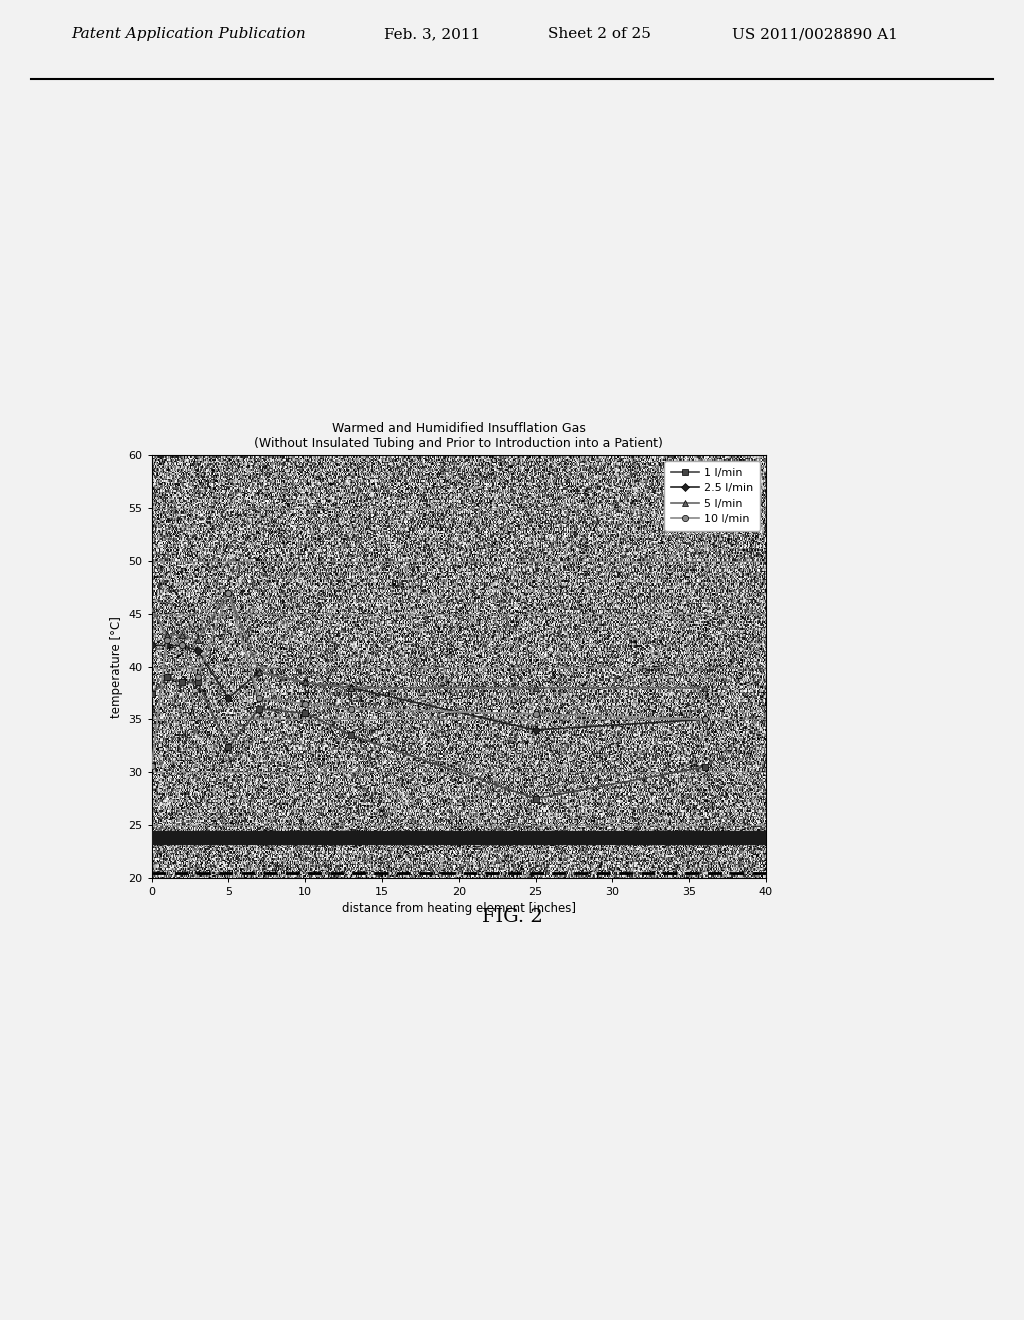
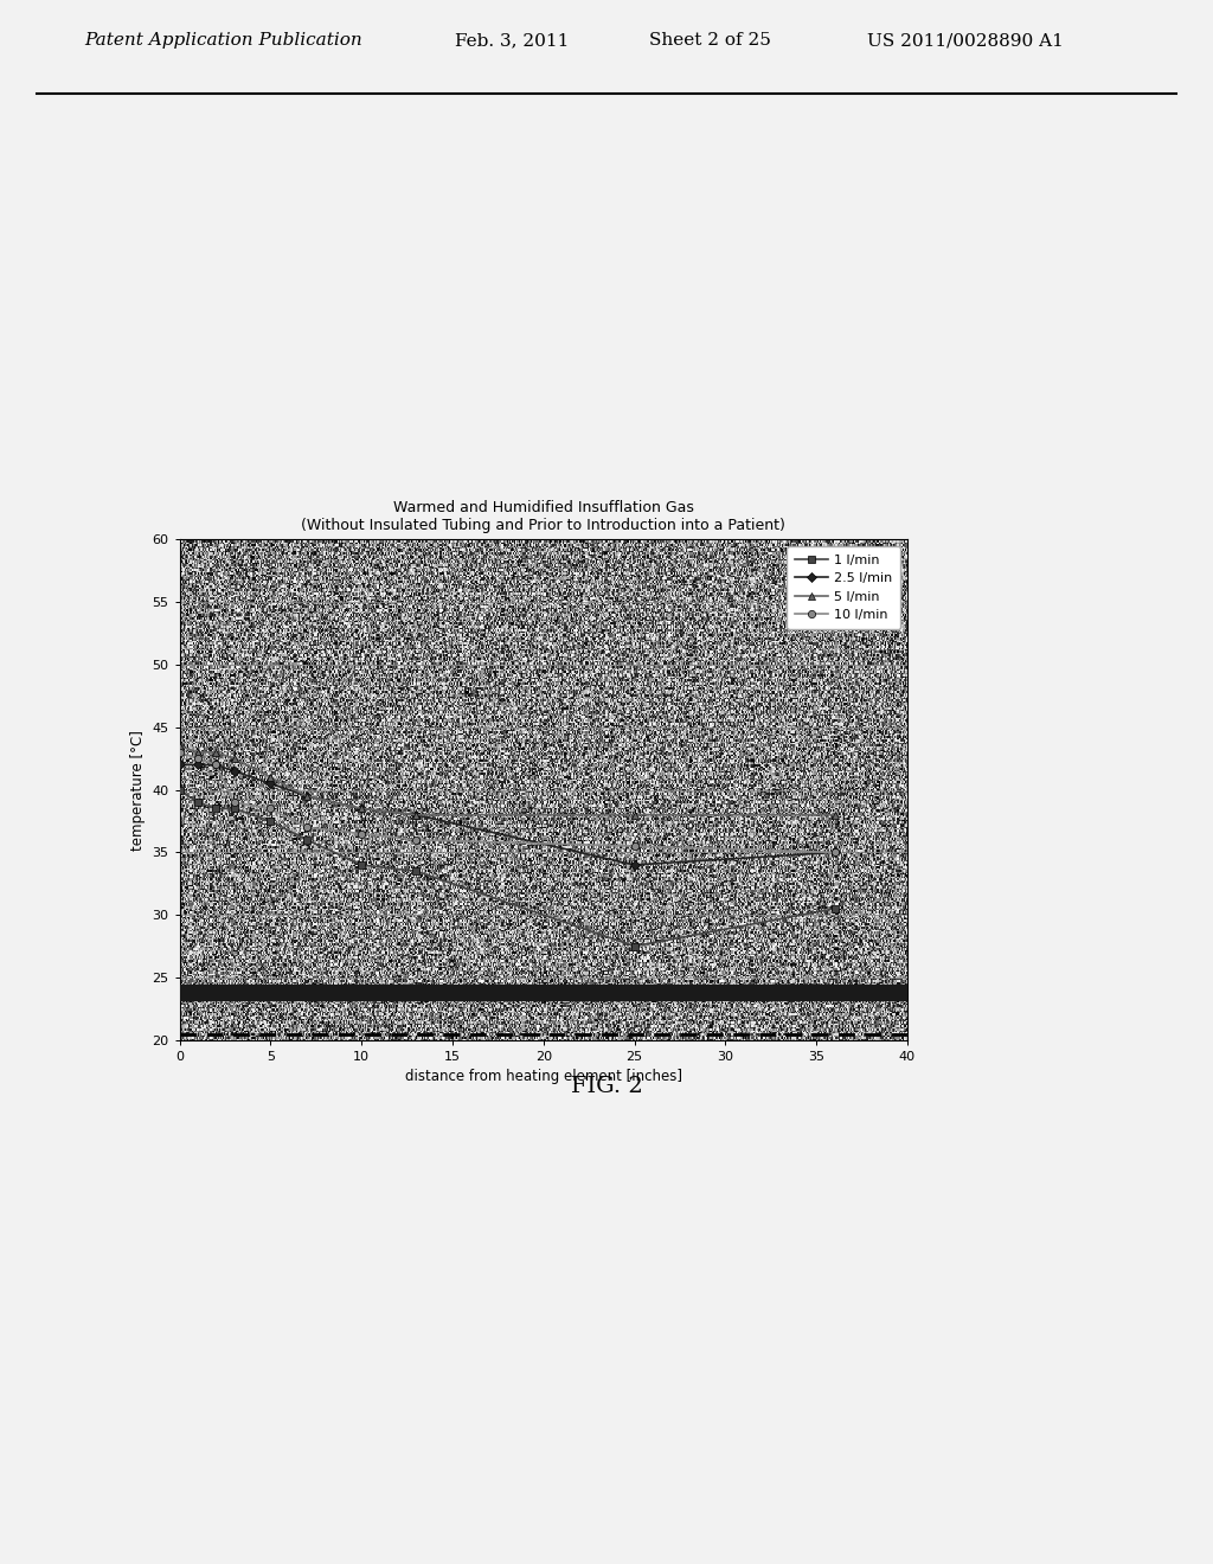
1 l/min/0: 37.4 -> 40.0
5 l/min/0: 45.5 -> 43.5
10 l/min/0: 30.6 -> 43.0
1 l/min/5: 32.4 -> 37.5
2.5 l/min/5: 37.0 -> 40.5
5 l/min/5: 47.1 -> 41.0
10 l/min/5: 47.0 -> 38.5
1 l/min/10: 35.6 -> 34.0
